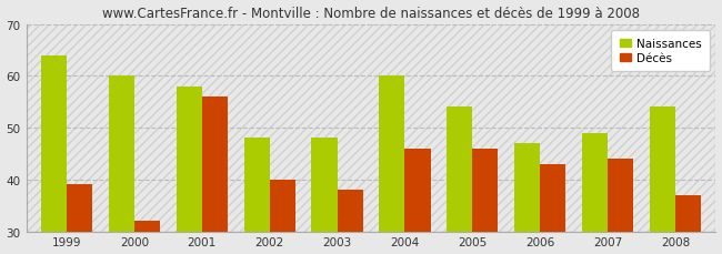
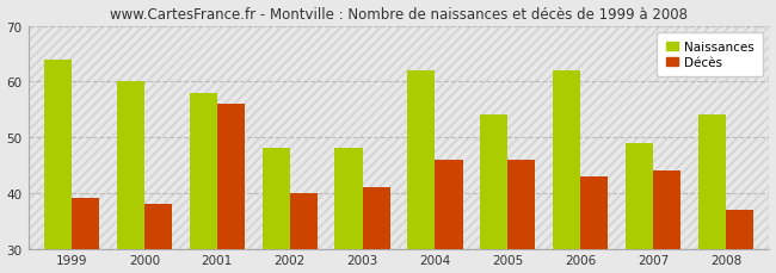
Décès/2000: 32 -> 38
Décès/2003: 38 -> 41
Naissances/2004: 60 -> 62
Naissances/2006: 47 -> 62
